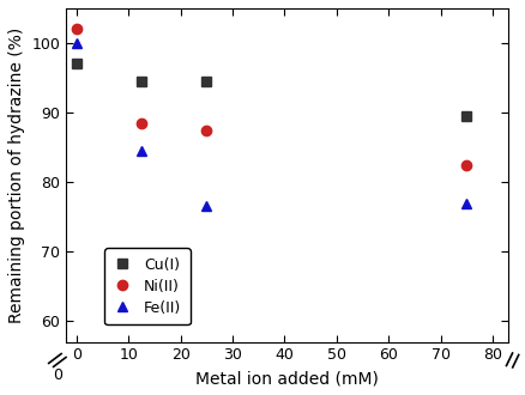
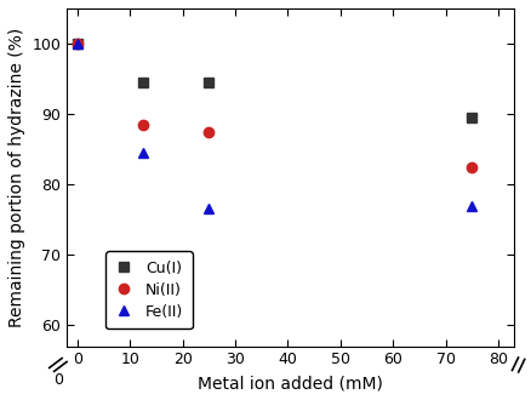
Cu(I)/0: 97.0 -> 100.0
Ni(II)/0: 102.0 -> 100.0
